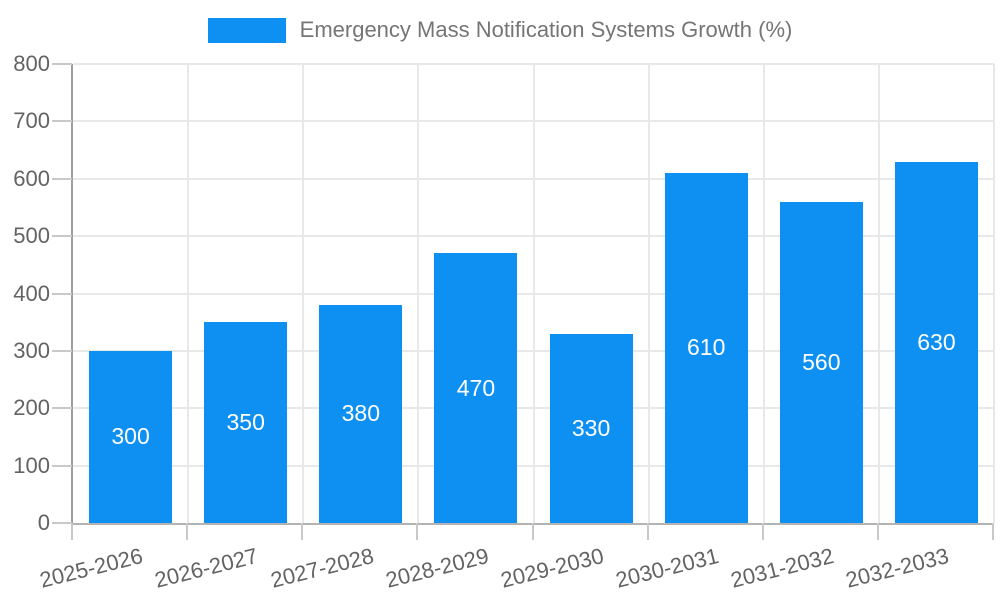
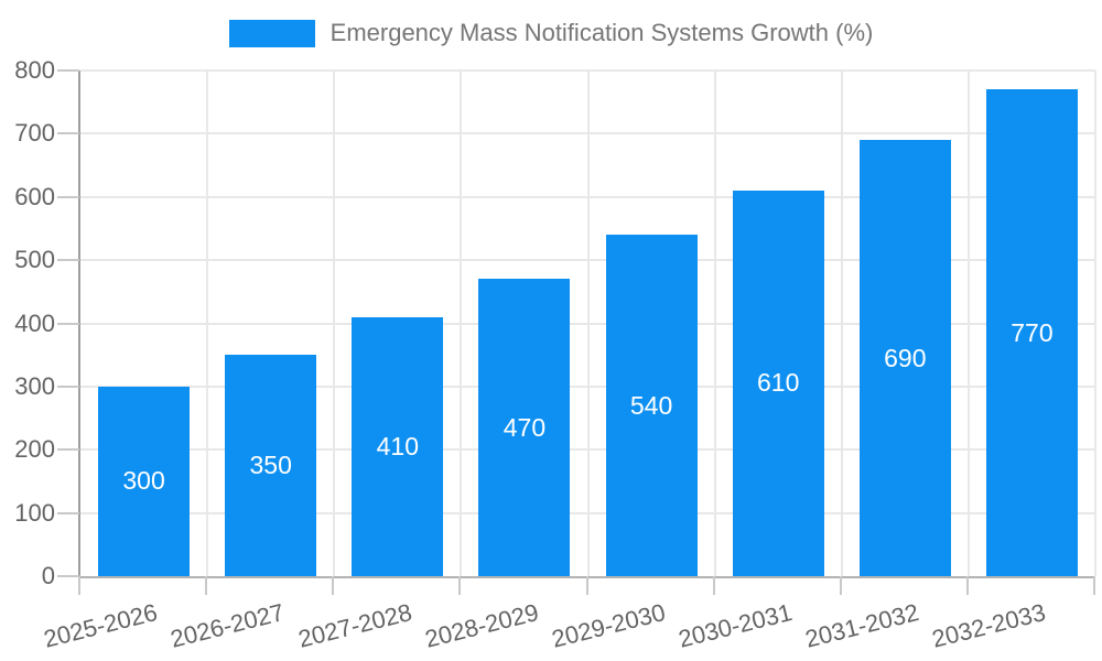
2027-2028: 380 -> 410
2029-2030: 330 -> 540
2031-2032: 560 -> 690
2032-2033: 630 -> 770
